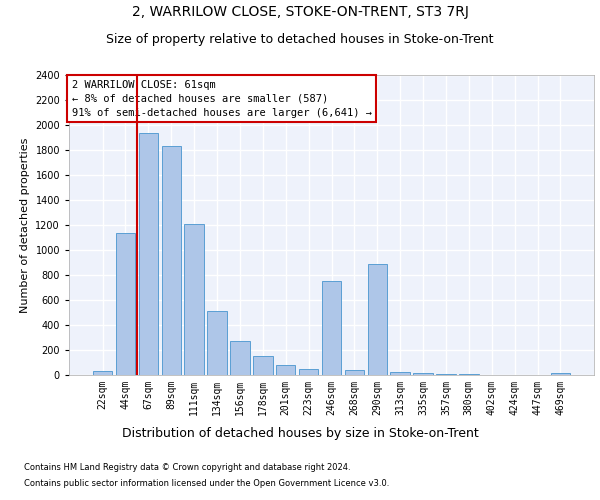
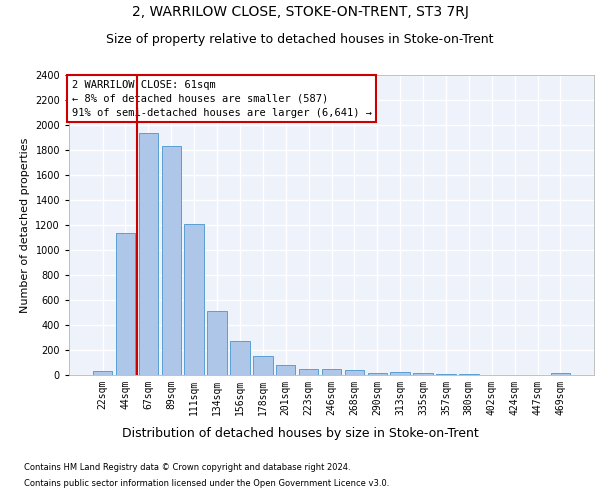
246sqm: 750 -> 40
290sqm: 890 -> 20
